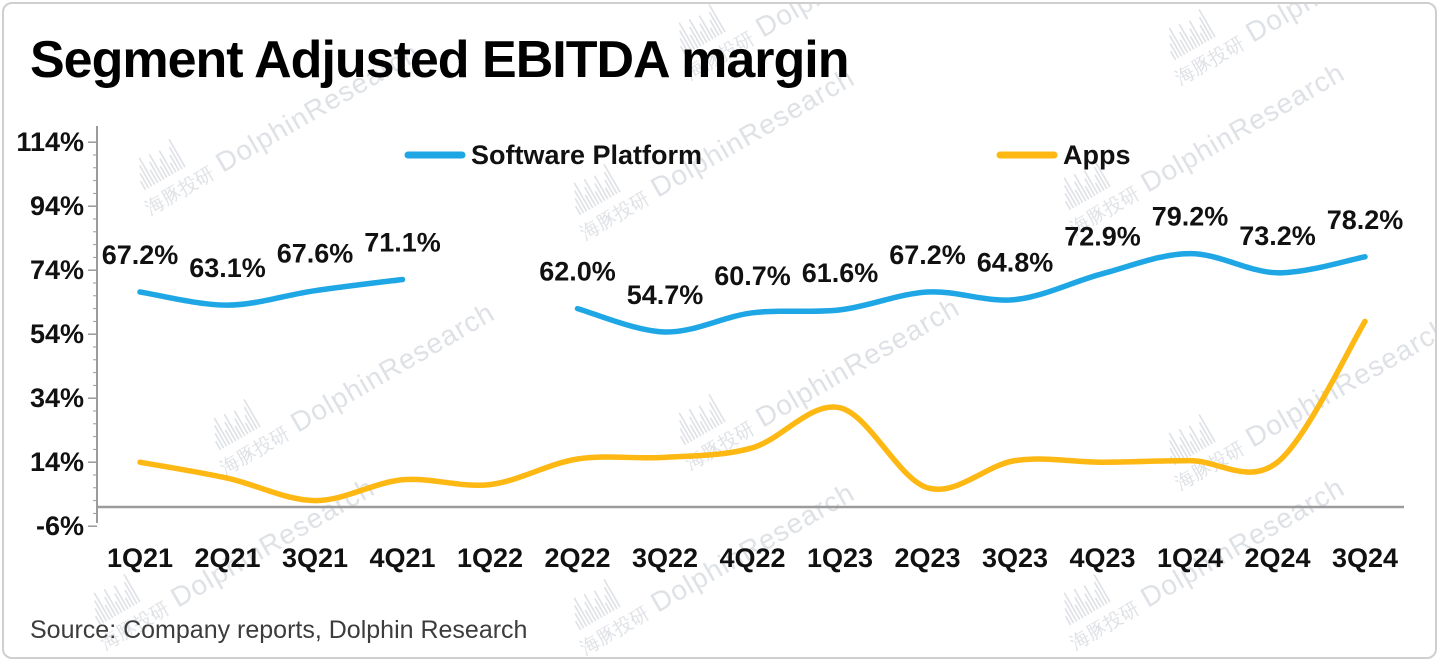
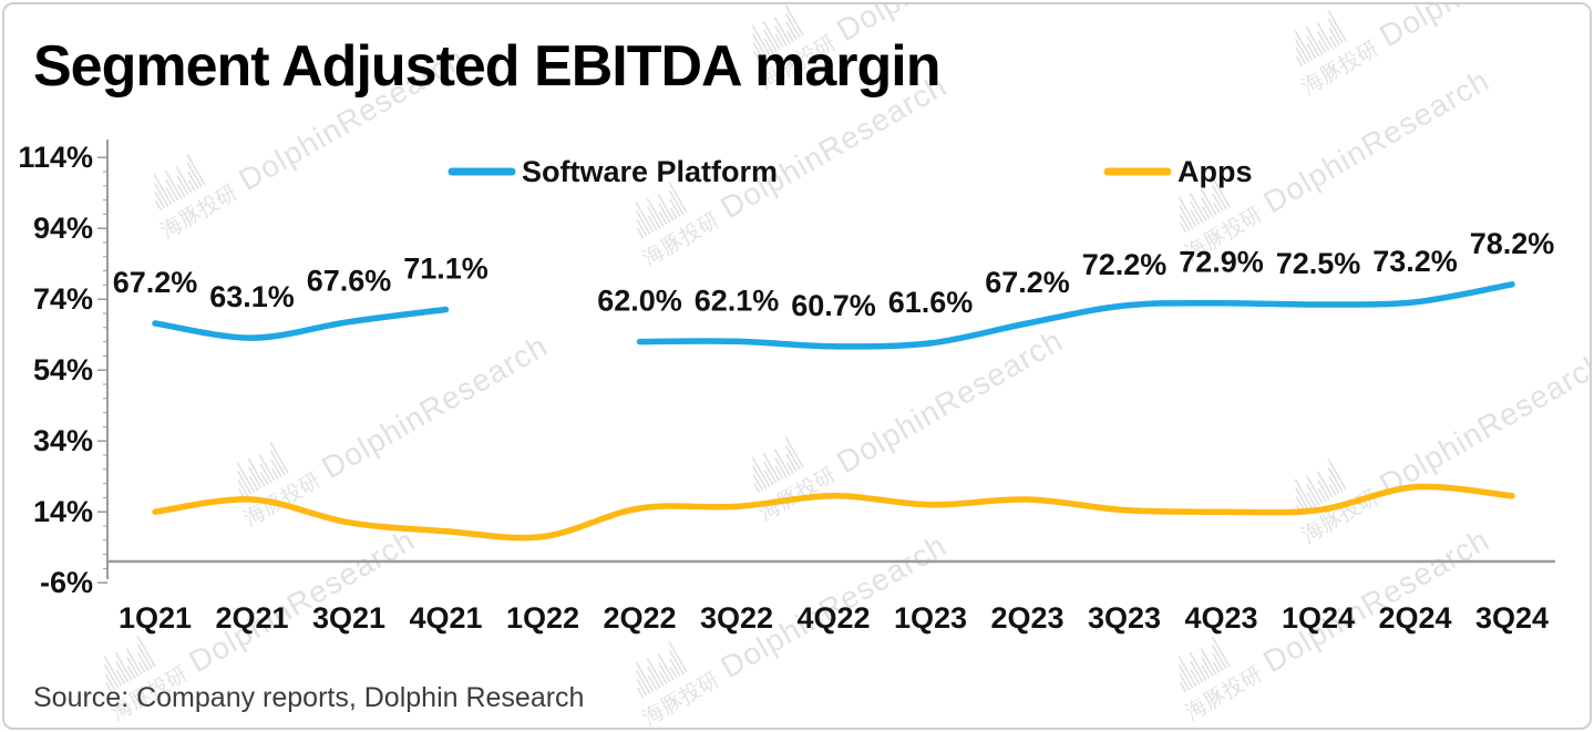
Apps/2Q21: 9% -> 18%
Apps/3Q21: 2% -> 11%
Software Platform/3Q22: 54.7% -> 62.1%
Apps/1Q23: 31% -> 16%
Apps/2Q23: 6% -> 18%
Software Platform/3Q23: 64.8% -> 72.2%
Software Platform/1Q24: 79.2% -> 72.5%
Apps/2Q24: 14% -> 21%
Apps/3Q24: 58% -> 18%
